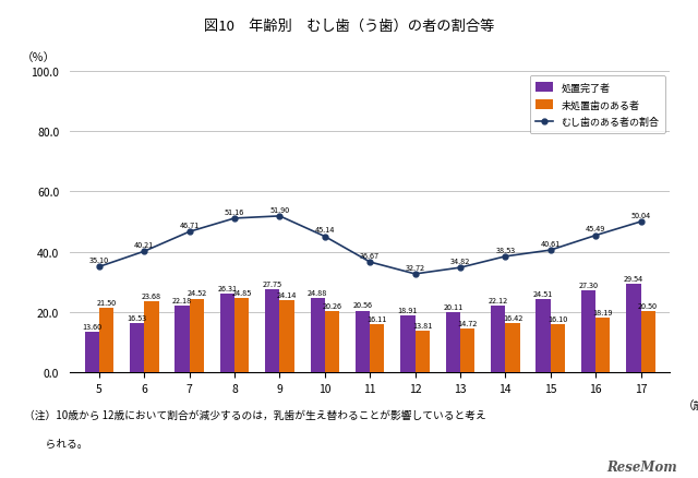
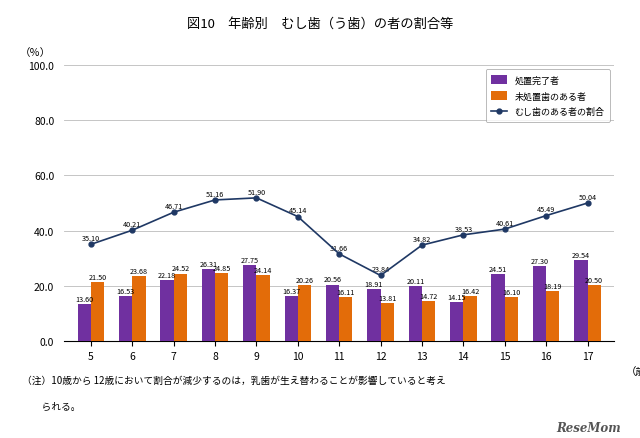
処置完了者/10: 24.88 -> 16.37
むし歯のある者の割合/11: 36.67 -> 31.66
むし歯のある者の割合/12: 32.72 -> 23.84
処置完了者/14: 22.12 -> 14.15
